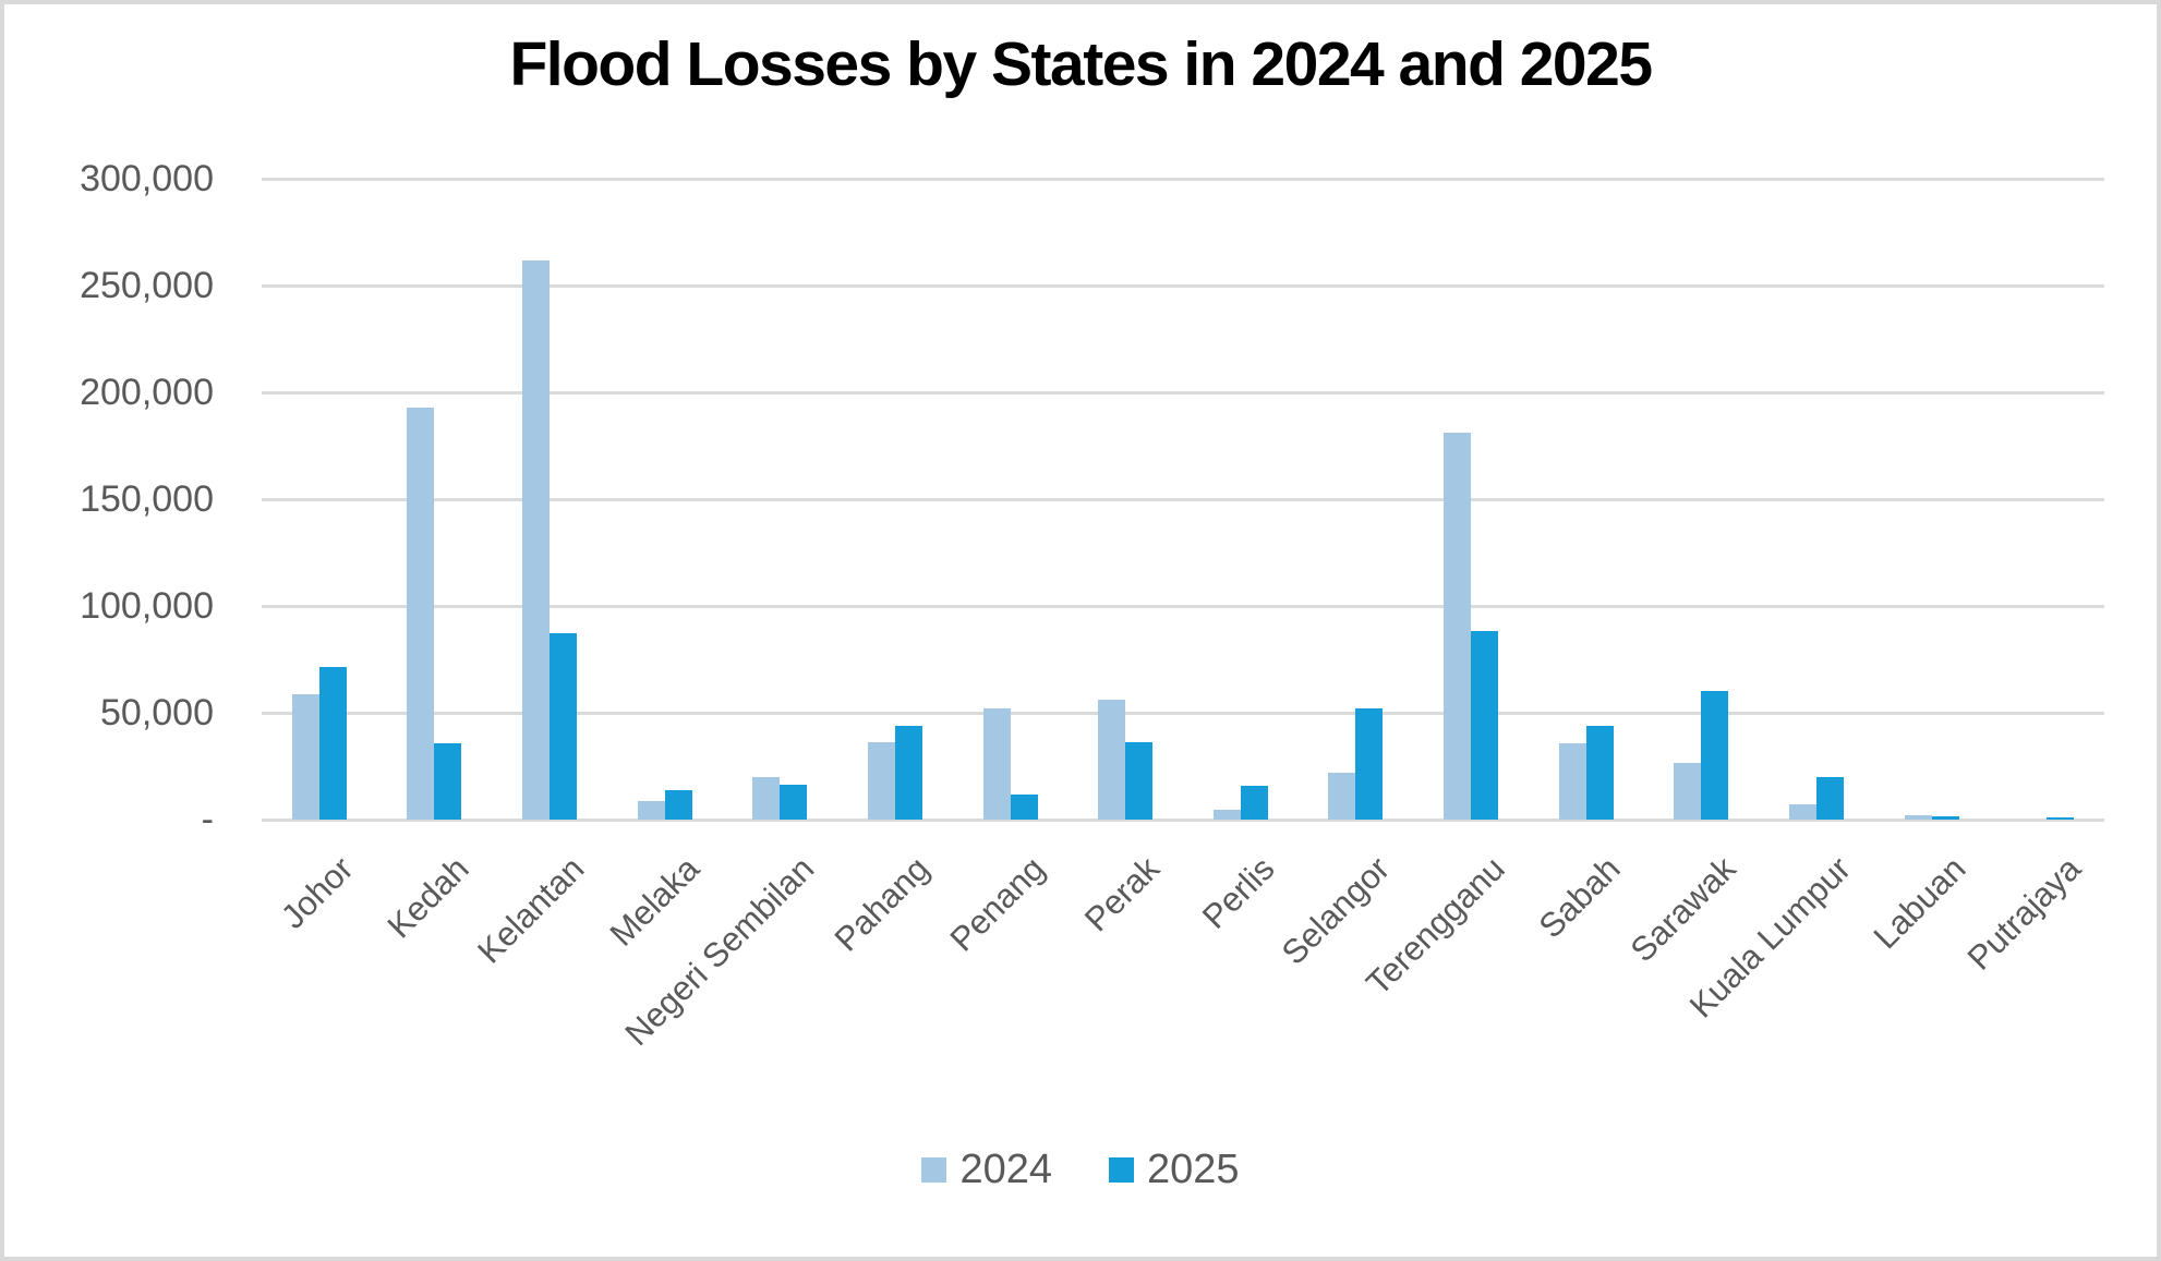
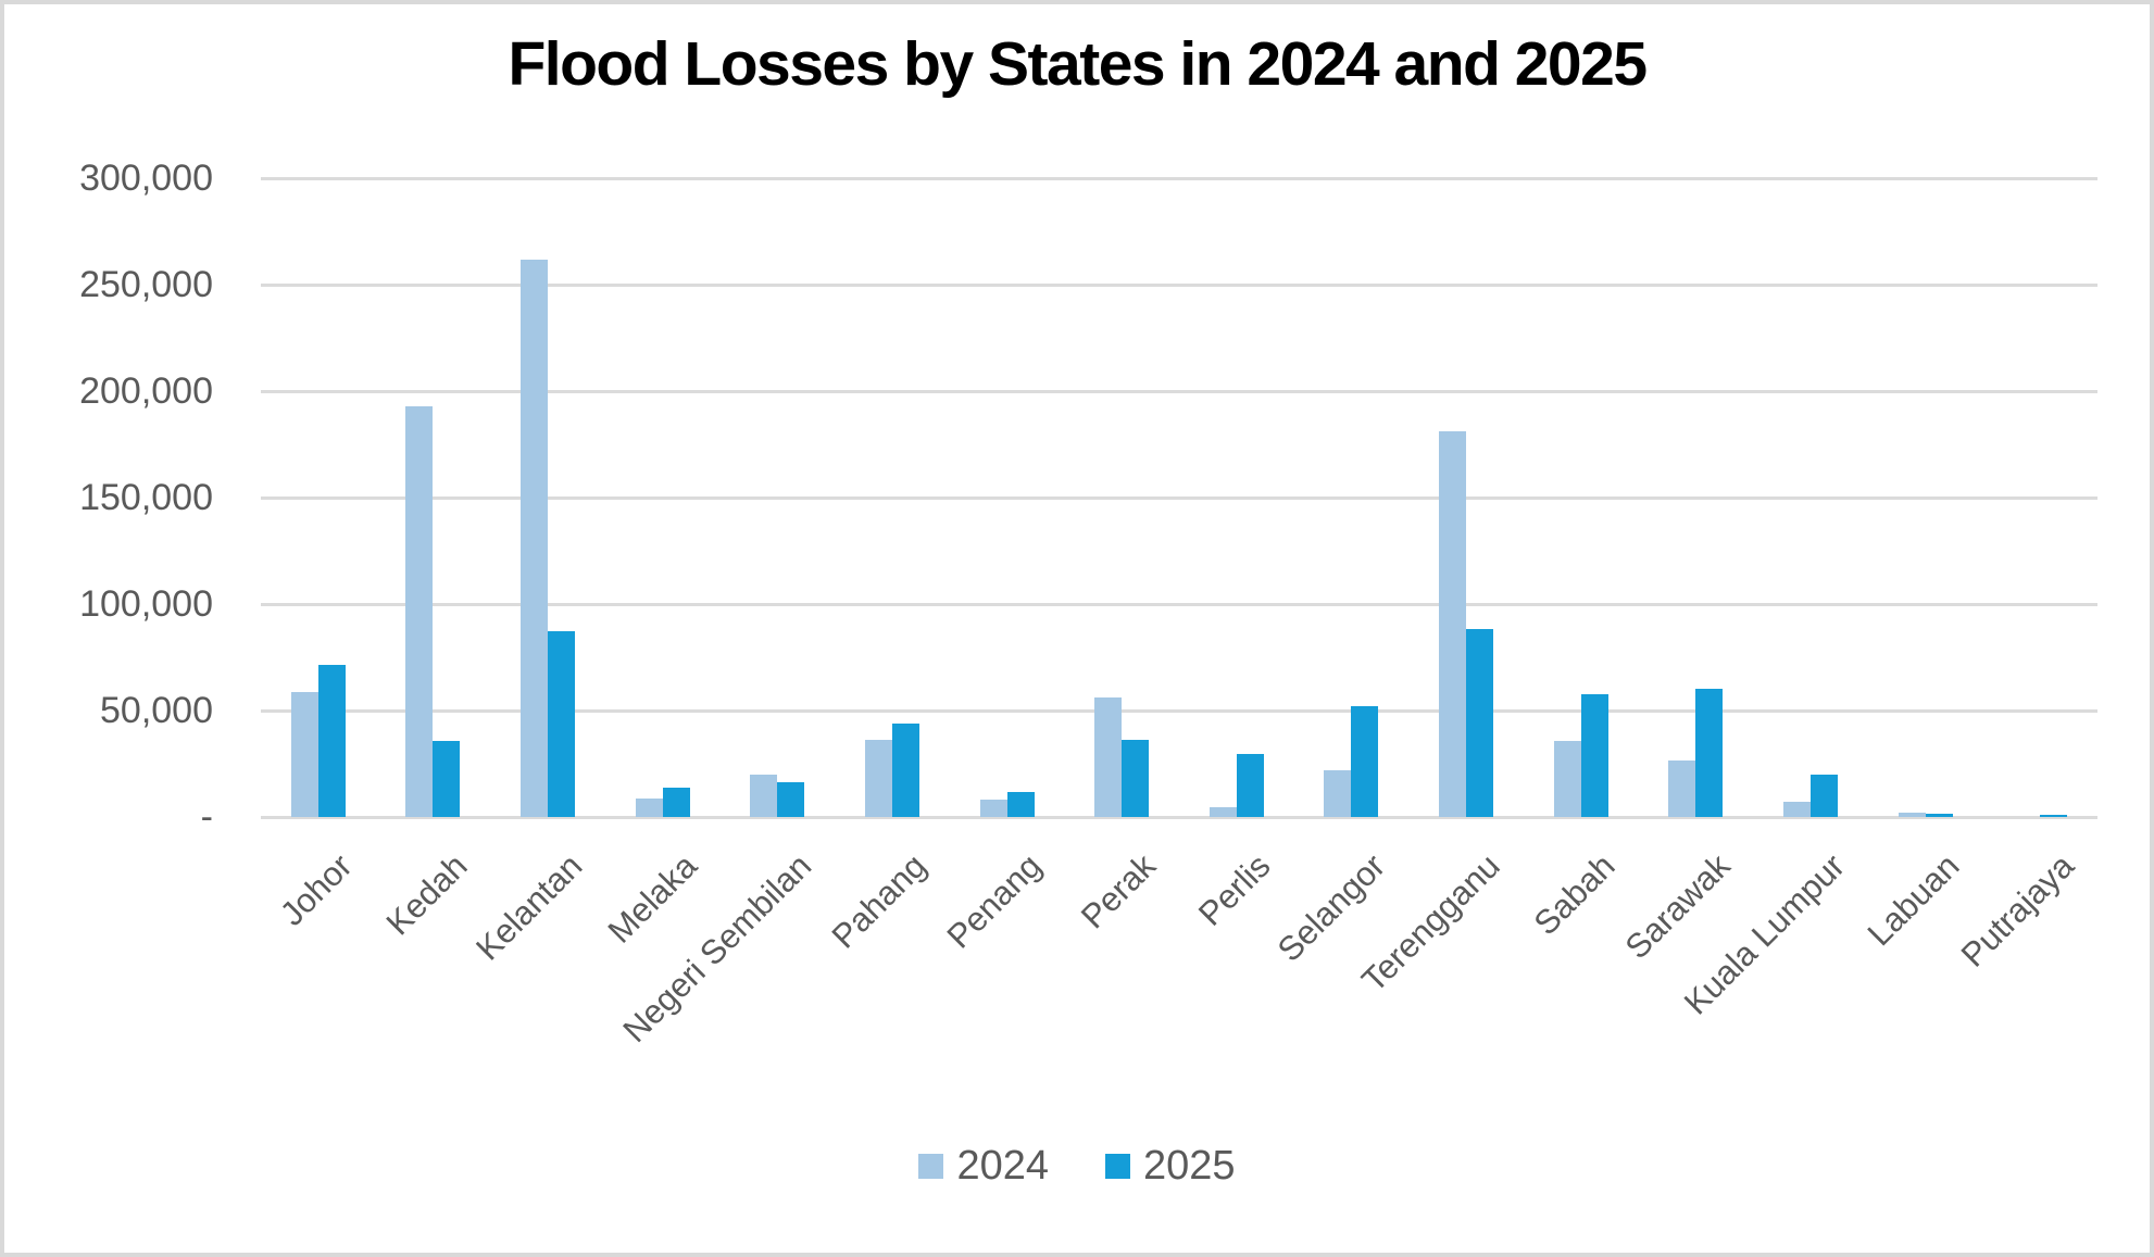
2024/Penang: 52000 -> 8000
2025/Perlis: 16000 -> 30000
2025/Sabah: 44000 -> 58000
